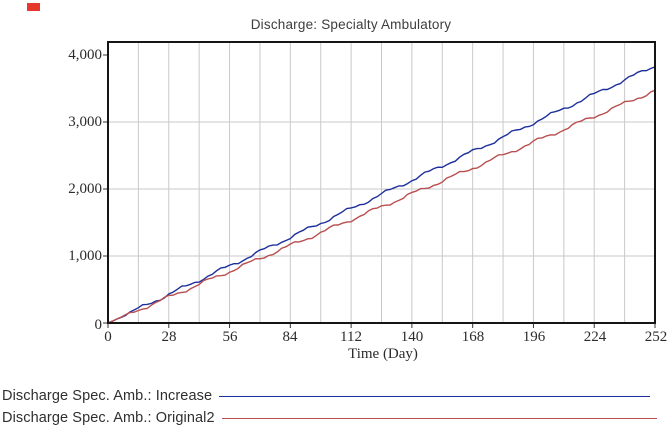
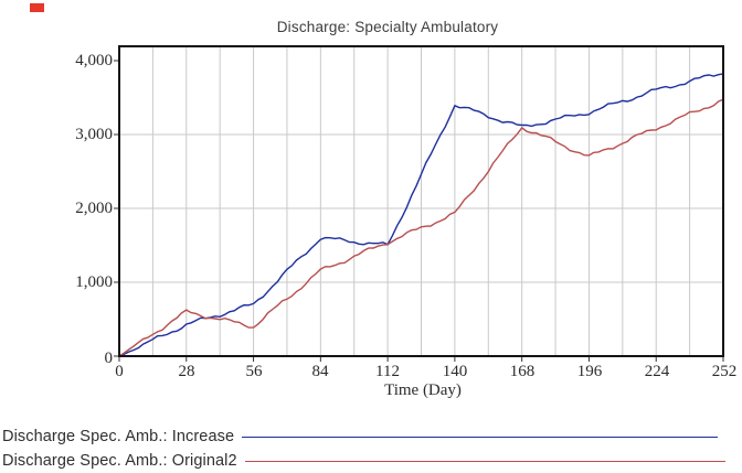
Discharge Spec. Amb.: Original2/28: 400 -> 600
Discharge Spec. Amb.: Increase/56: 900 -> 700
Discharge Spec. Amb.: Original2/56: 800 -> 400
Discharge Spec. Amb.: Increase/84: 1300 -> 1600
Discharge Spec. Amb.: Increase/112: 1700 -> 1500
Discharge Spec. Amb.: Increase/140: 2100 -> 3400
Discharge Spec. Amb.: Increase/168: 2600 -> 3100
Discharge Spec. Amb.: Original2/168: 2300 -> 3100
Discharge Spec. Amb.: Increase/196: 3000 -> 3300
Discharge Spec. Amb.: Increase/224: 3400 -> 3600
